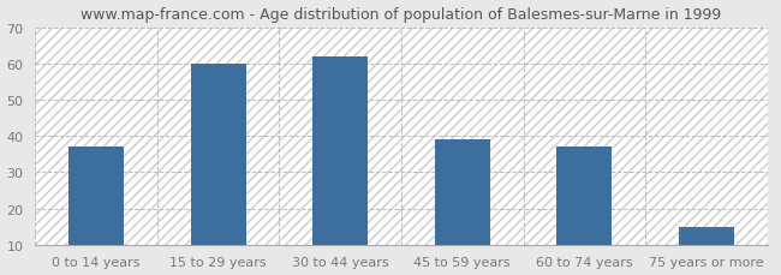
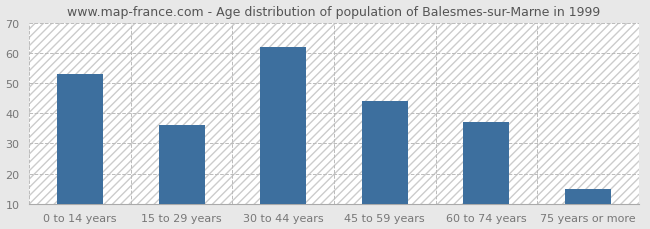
0 to 14 years: 37 -> 53
15 to 29 years: 60 -> 36
45 to 59 years: 39 -> 44
